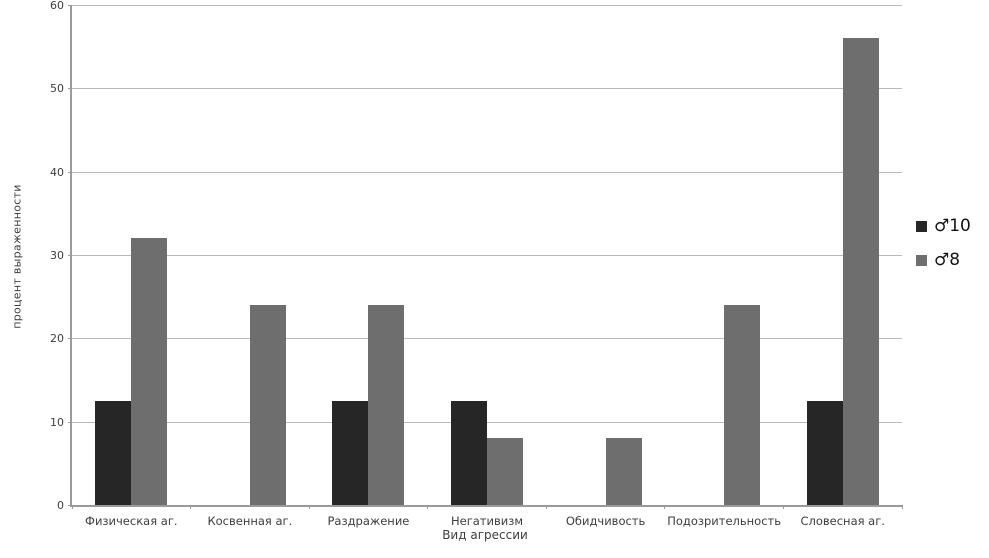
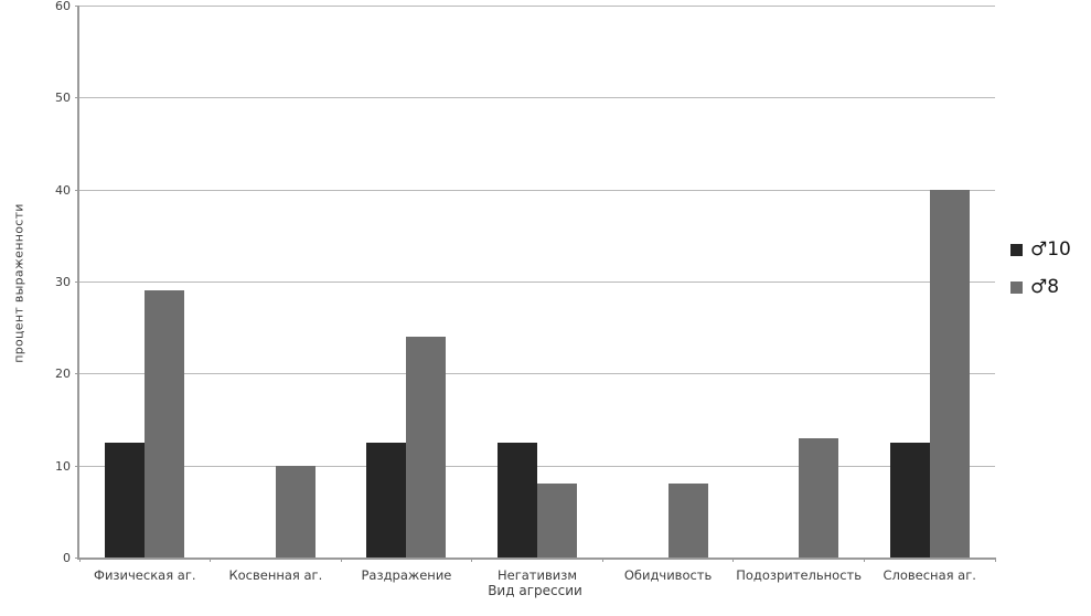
♂8/Физическая аг.: 32 -> 29
♂8/Косвенная аг.: 24 -> 10
♂8/Подозрительность: 24 -> 13
♂8/Словесная аг.: 56 -> 40
